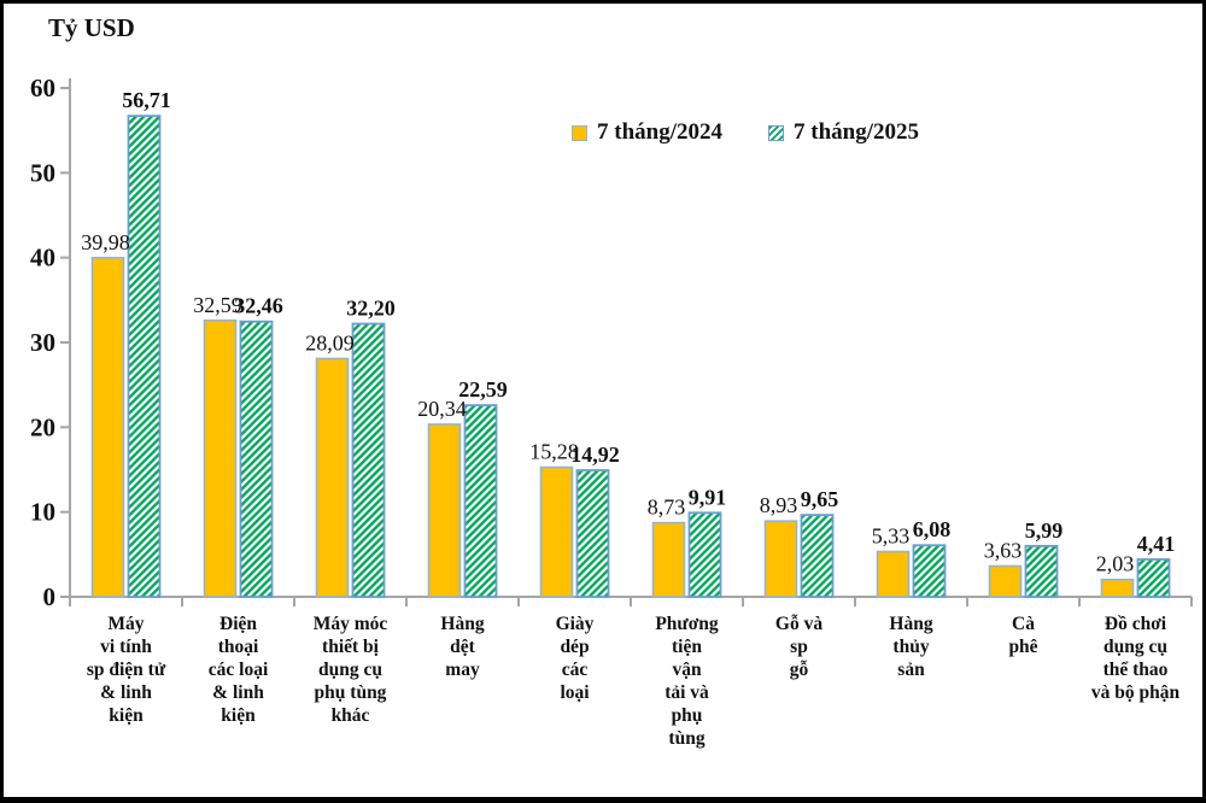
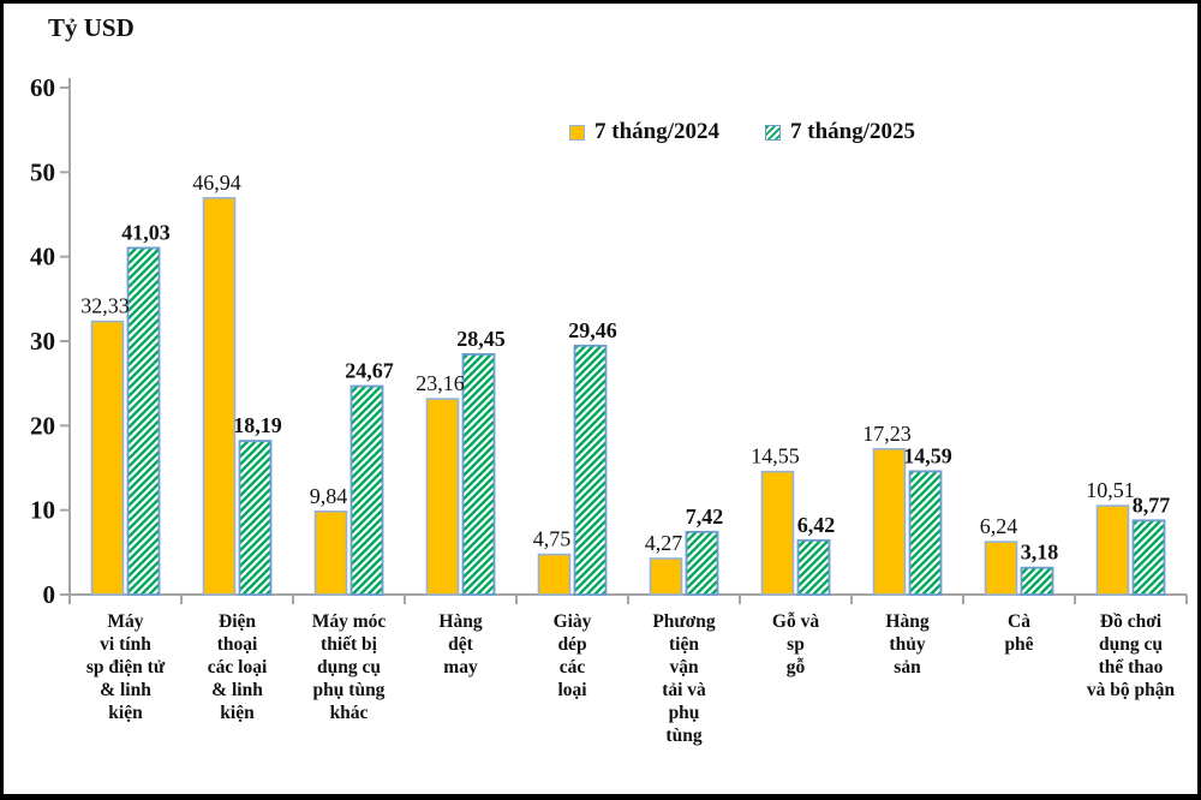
7 tháng/2024/Máy vi tính sp điện tử & linh kiện: 39,98 -> 32,33
7 tháng/2025/Máy vi tính sp điện tử & linh kiện: 56,71 -> 41,03
7 tháng/2024/Điện thoại các loại & linh kiện: 32,59 -> 46,94
7 tháng/2025/Điện thoại các loại & linh kiện: 32,46 -> 18,19
7 tháng/2024/Máy móc thiết bị dụng cụ phụ tùng khác: 28,09 -> 9,84
7 tháng/2025/Máy móc thiết bị dụng cụ phụ tùng khác: 32,20 -> 24,67
7 tháng/2024/Hàng dệt may: 20,34 -> 23,16
7 tháng/2025/Hàng dệt may: 22,59 -> 28,45
7 tháng/2024/Giày dép các loại: 15,28 -> 4,75
7 tháng/2025/Giày dép các loại: 14,92 -> 29,46
7 tháng/2024/Phương tiện vận tải và phụ tùng: 8,73 -> 4,27
7 tháng/2025/Phương tiện vận tải và phụ tùng: 9,91 -> 7,42
7 tháng/2024/Gỗ và sp gỗ: 8,93 -> 14,55
7 tháng/2025/Gỗ và sp gỗ: 9,65 -> 6,42
7 tháng/2024/Hàng thủy sản: 5,33 -> 17,23
7 tháng/2025/Hàng thủy sản: 6,08 -> 14,59
7 tháng/2024/Cà phê: 3,63 -> 6,24
7 tháng/2025/Cà phê: 5,99 -> 3,18
7 tháng/2024/Đồ chơi dụng cụ thể thao và bộ phận: 2,03 -> 10,51
7 tháng/2025/Đồ chơi dụng cụ thể thao và bộ phận: 4,41 -> 8,77
